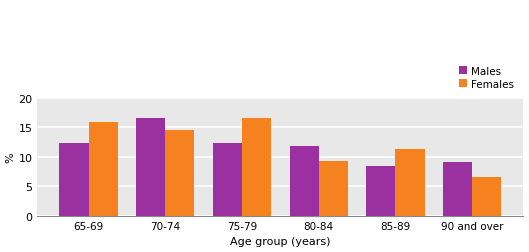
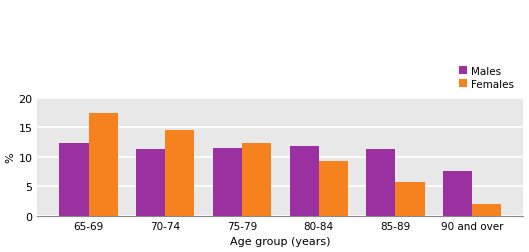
Females/65-69: 16.0 -> 17.5
Males/70-74: 16.6 -> 11.4
Males/75-79: 12.4 -> 11.5
Females/75-79: 16.6 -> 12.3
Males/85-89: 8.4 -> 11.4
Females/85-89: 11.4 -> 5.7
Males/90 and over: 9.2 -> 7.6
Females/90 and over: 6.6 -> 2.1
